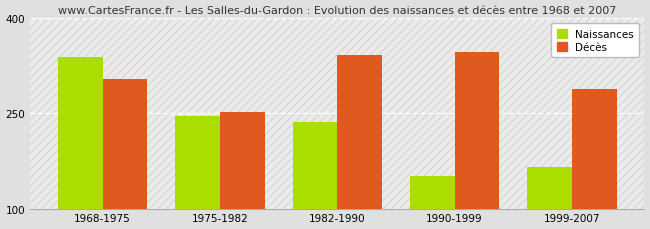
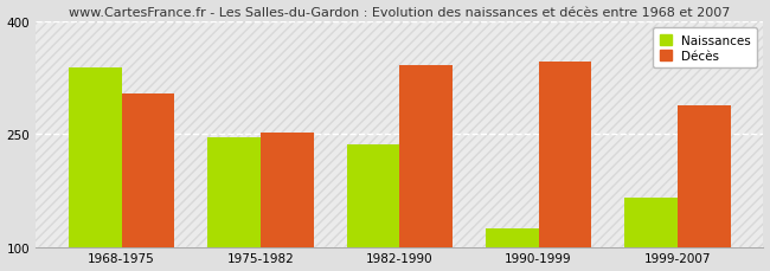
Naissances/1990-1999: 152 -> 124
